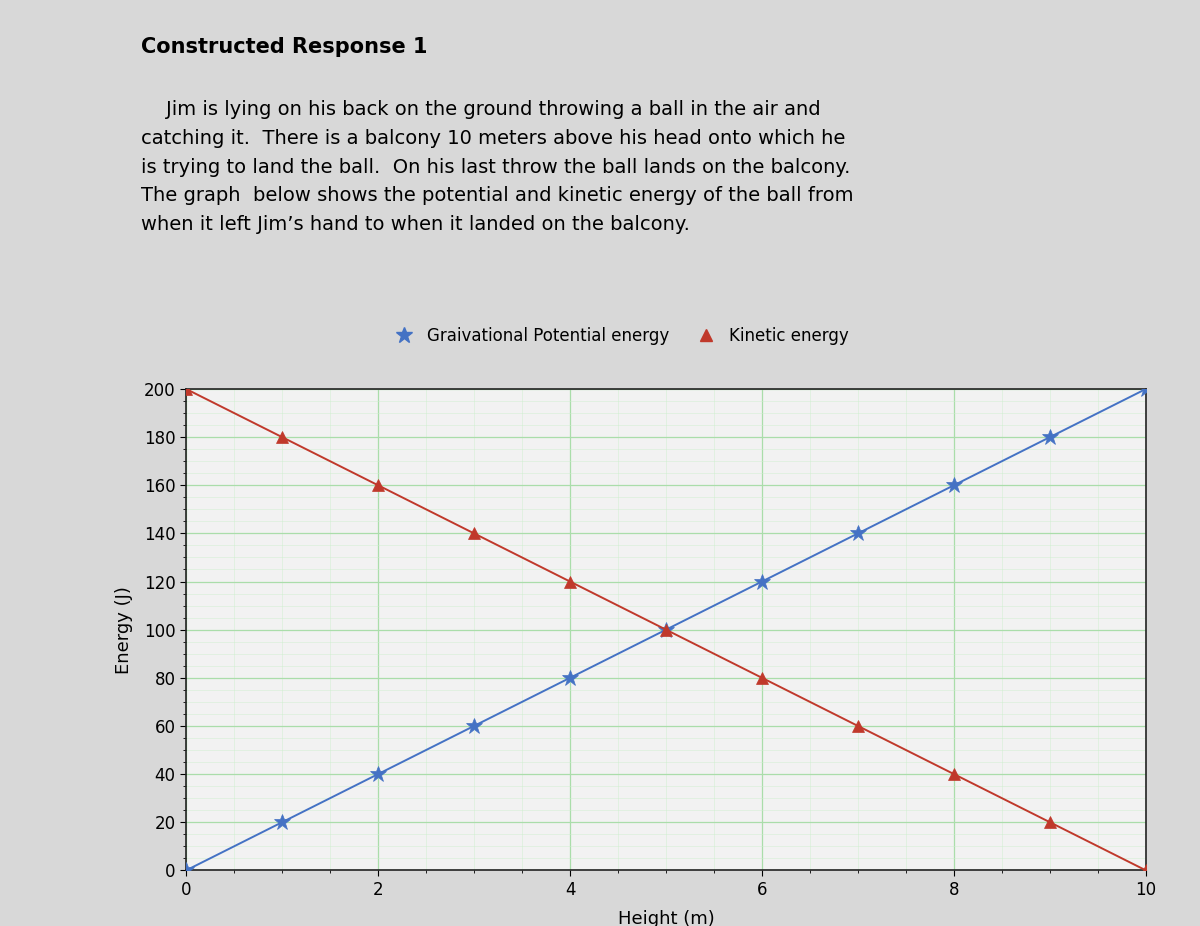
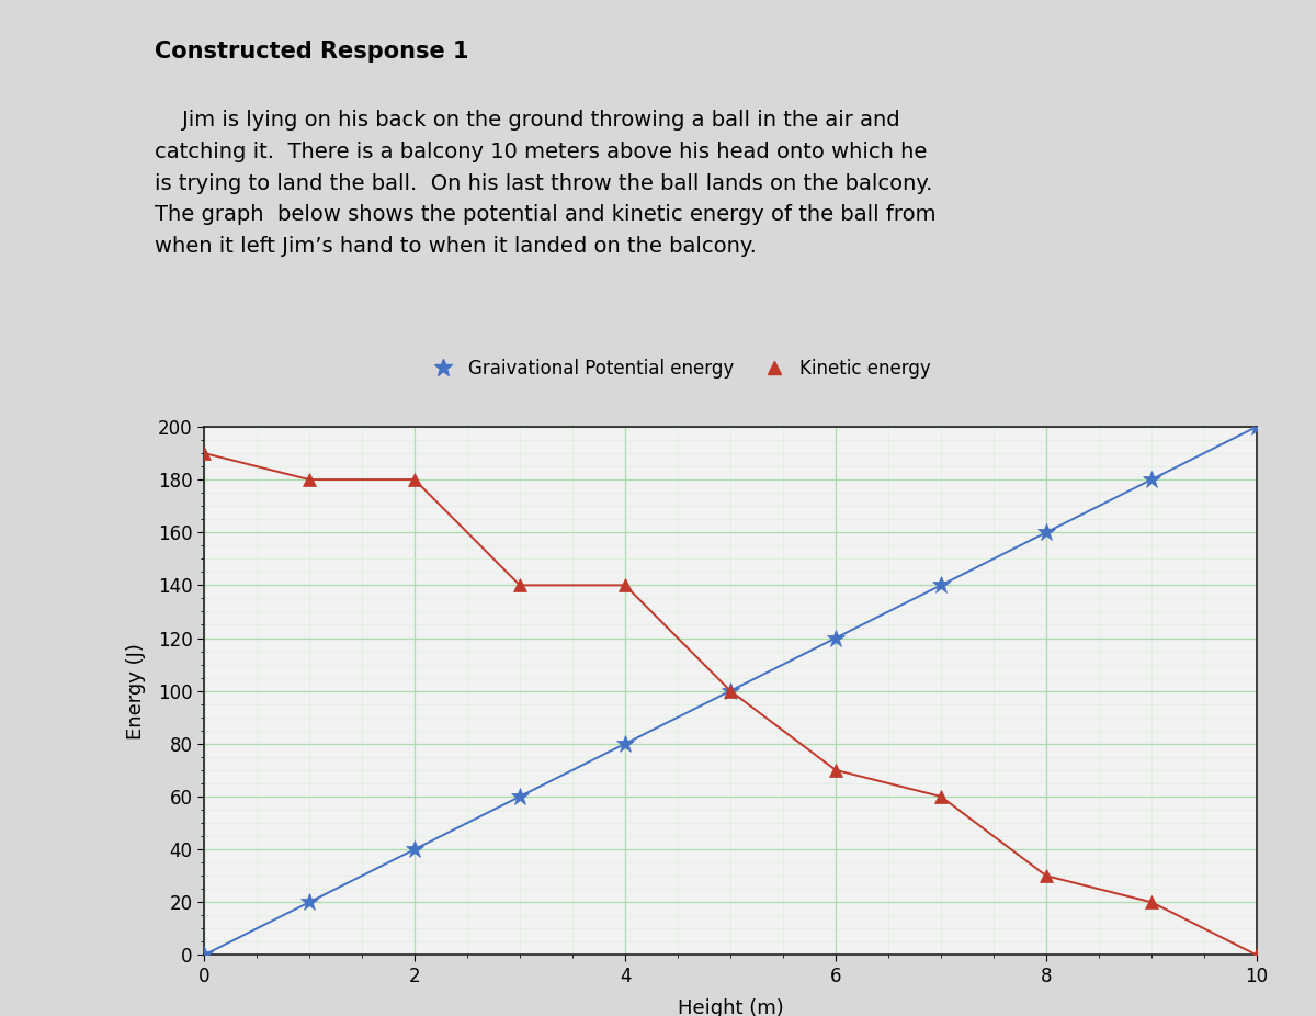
Kinetic energy/0: 200 -> 190
Kinetic energy/2: 160 -> 180
Kinetic energy/4: 120 -> 140
Kinetic energy/6: 80 -> 70
Kinetic energy/8: 40 -> 30
